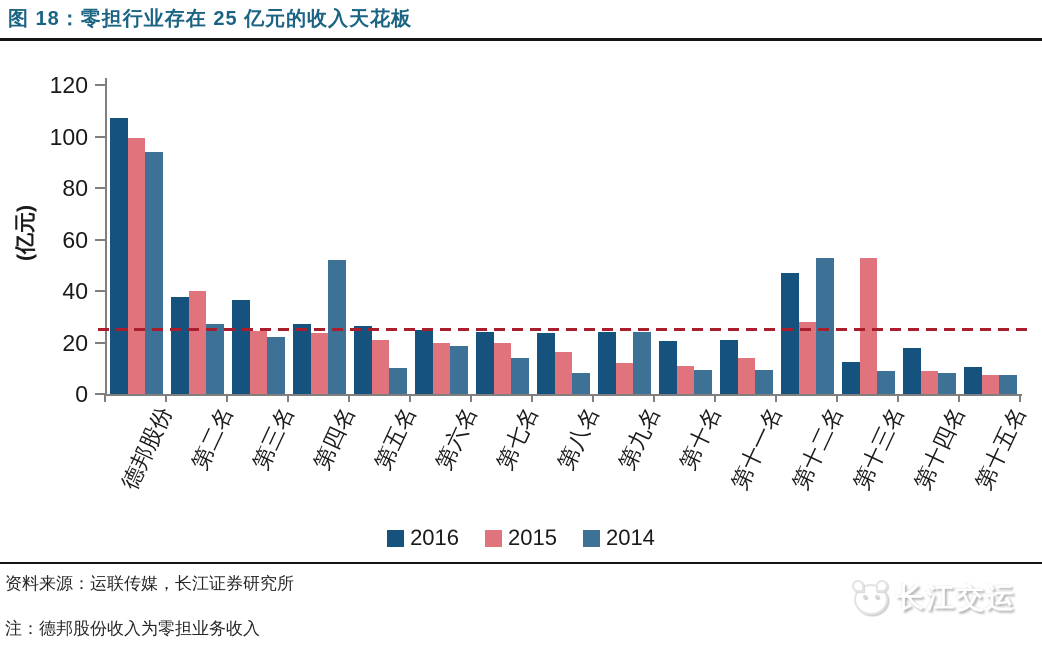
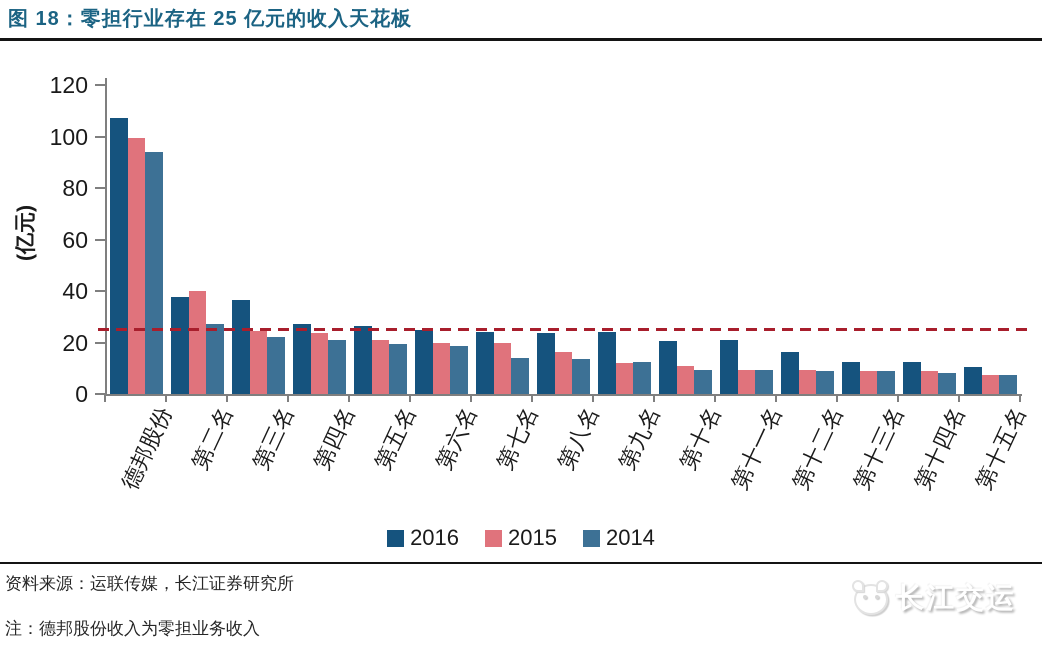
2014/第四名: 52 -> 21
2014/第五名: 10 -> 20
2014/第八名: 8 -> 14
2014/第九名: 24 -> 12
2015/第十一名: 14 -> 10
2016/第十二名: 47 -> 16
2015/第十二名: 28 -> 10
2014/第十二名: 53 -> 9
2015/第十三名: 53 -> 9
2016/第十四名: 18 -> 12
